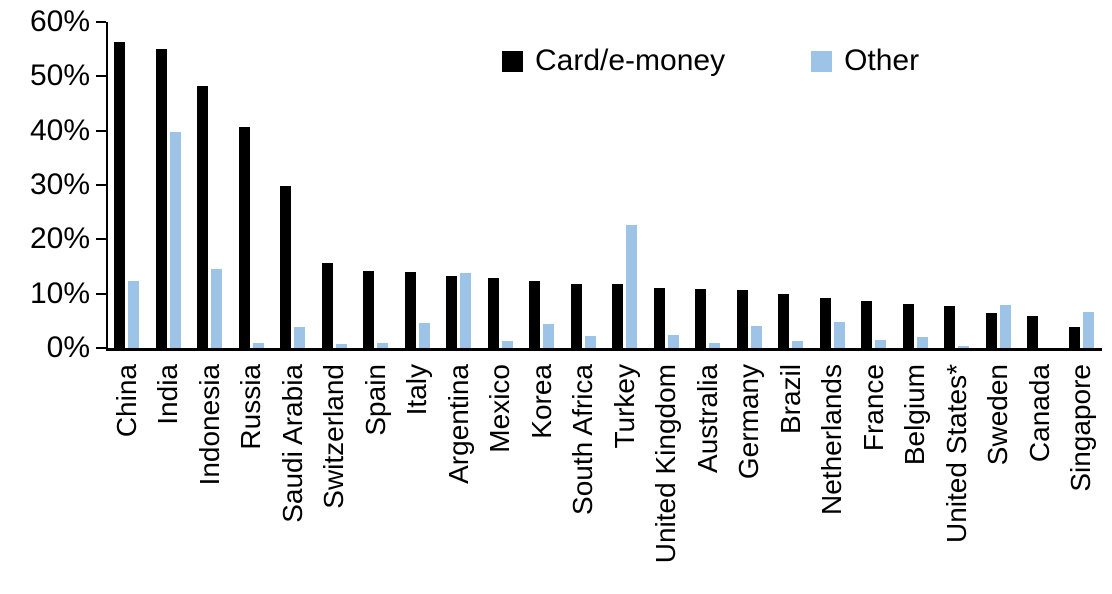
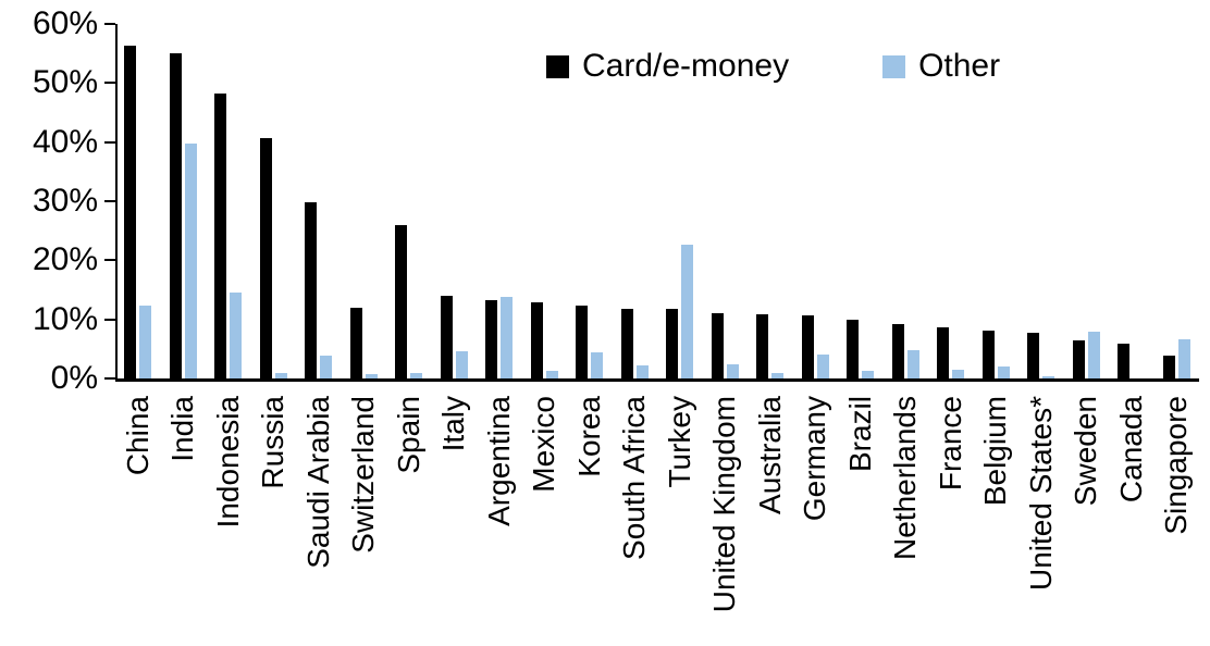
Card/e-money/Switzerland: 16% -> 12%
Card/e-money/Spain: 14% -> 26%
